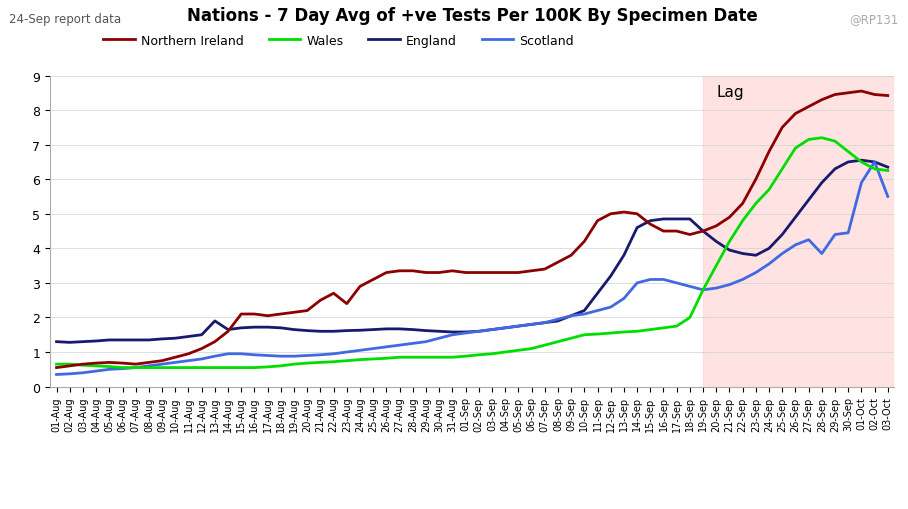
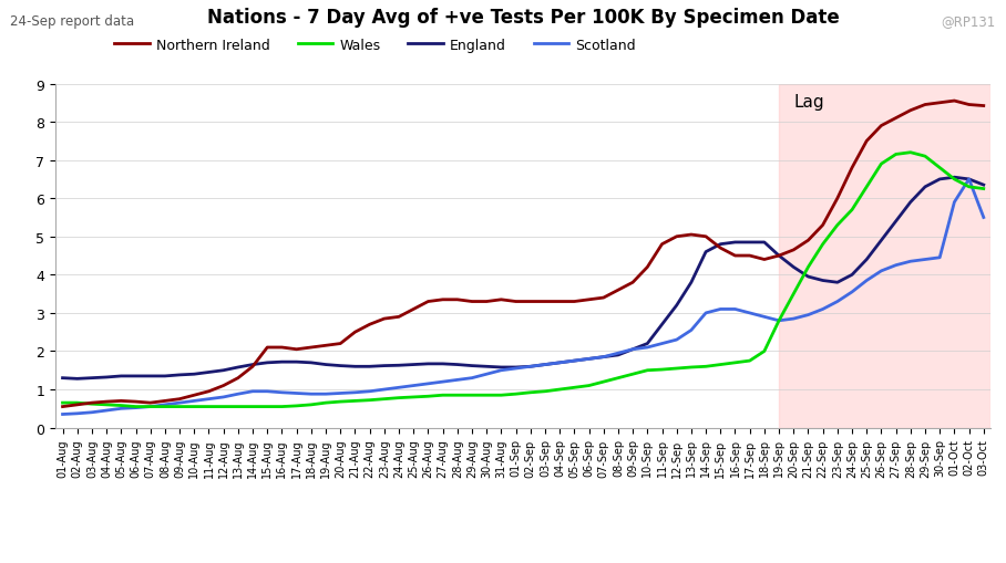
England/13-Aug: 1.90 -> 1.58
Northern Ireland/23-Aug: 2.40 -> 2.85
Scotland/28-Sep: 3.85 -> 4.35
